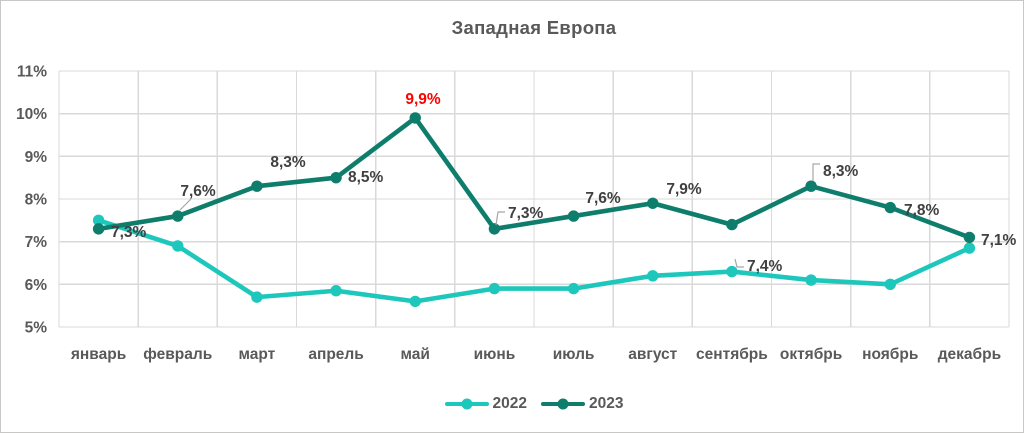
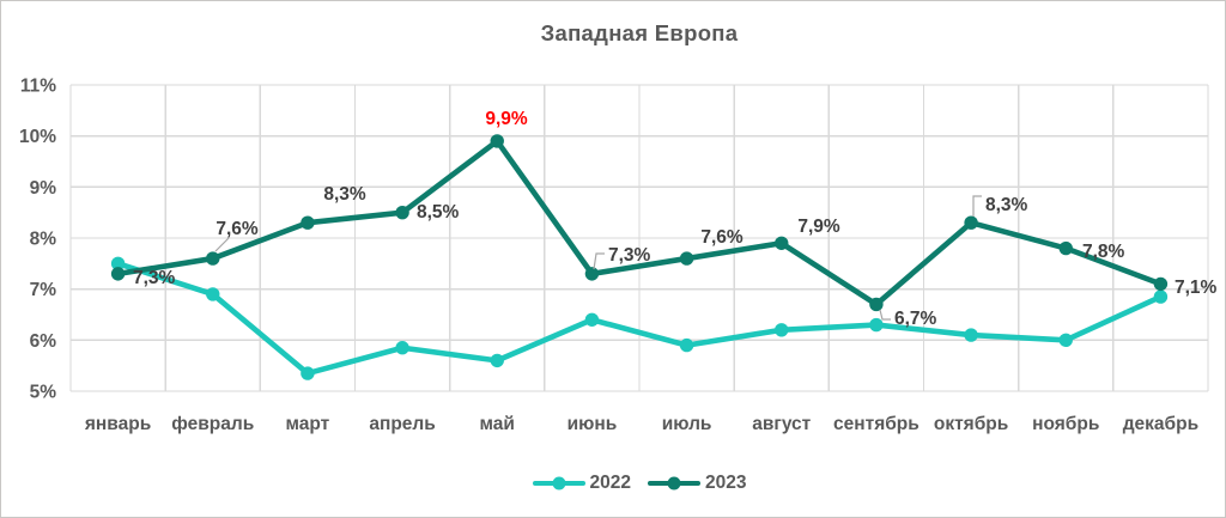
2022/март: 5.7% -> 5.3%
2022/июнь: 5.9% -> 6.4%
2023/сентябрь: 7,4% -> 6,7%
